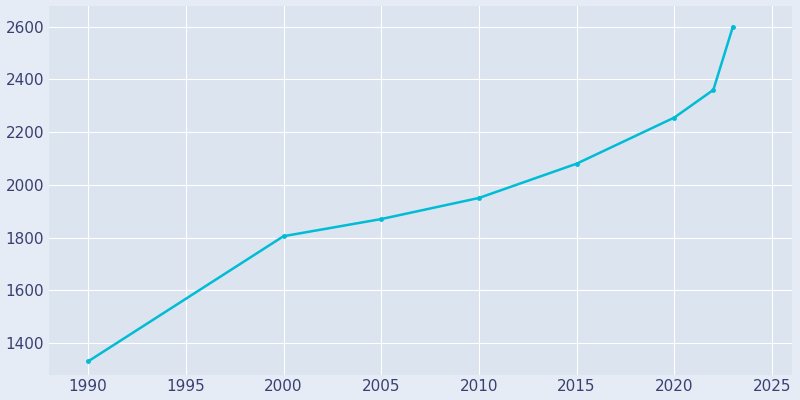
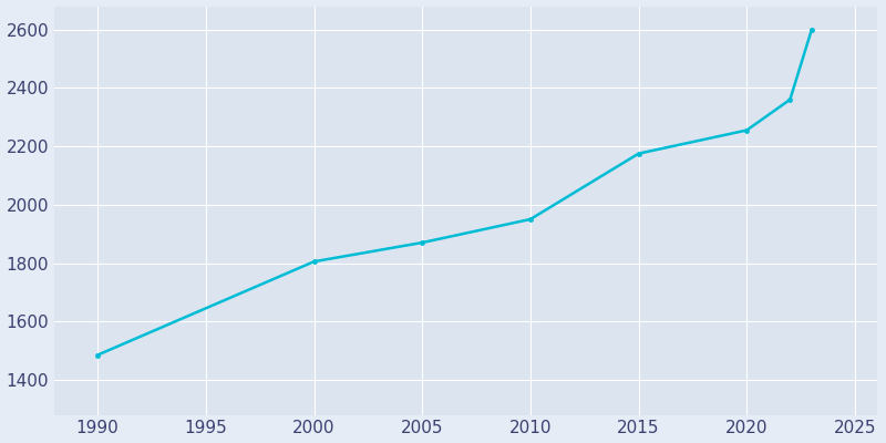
1990: 1330 -> 1485
2015: 2080 -> 2175
